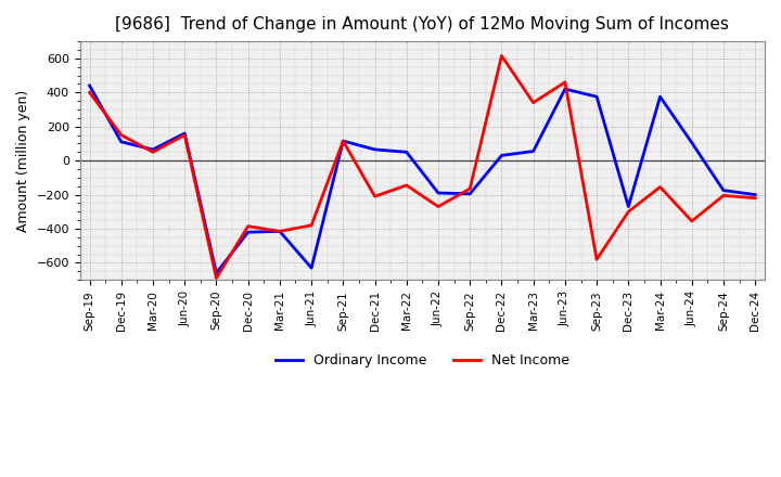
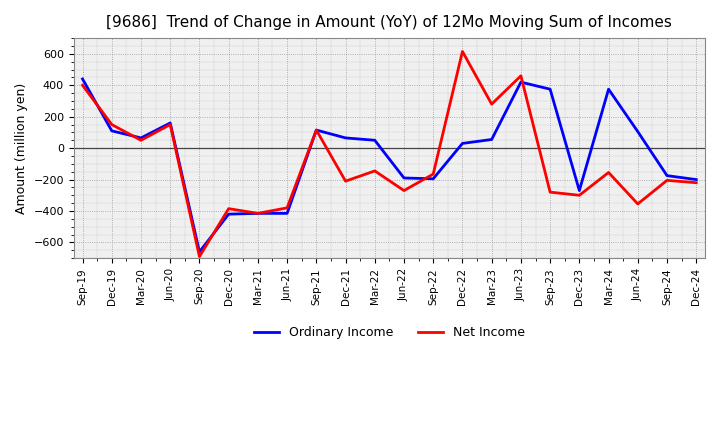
Ordinary Income/Jun-21: -630 -> -420
Net Income/Mar-23: 340 -> 280
Net Income/Sep-23: -580 -> -280
